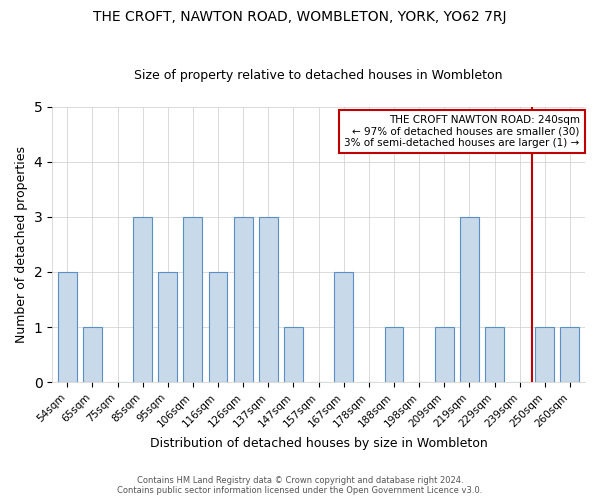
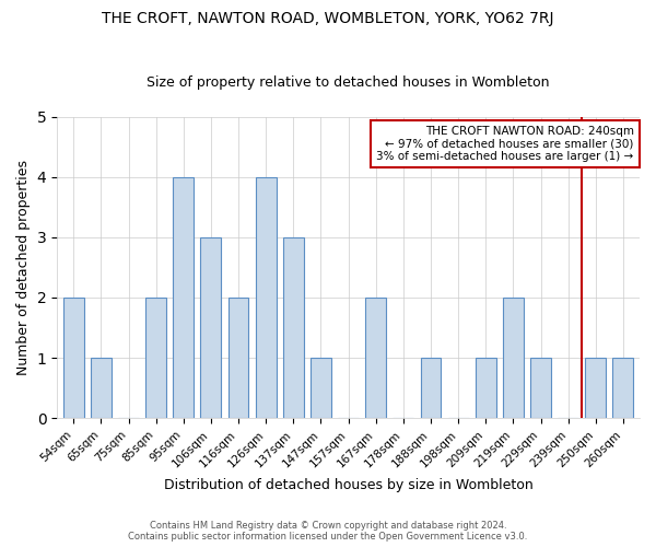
85sqm: 3 -> 2
95sqm: 2 -> 4
126sqm: 3 -> 4
219sqm: 3 -> 2
